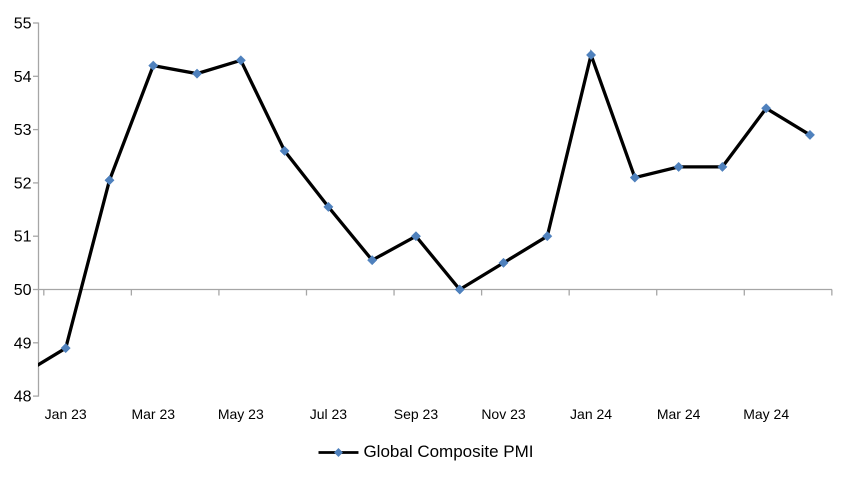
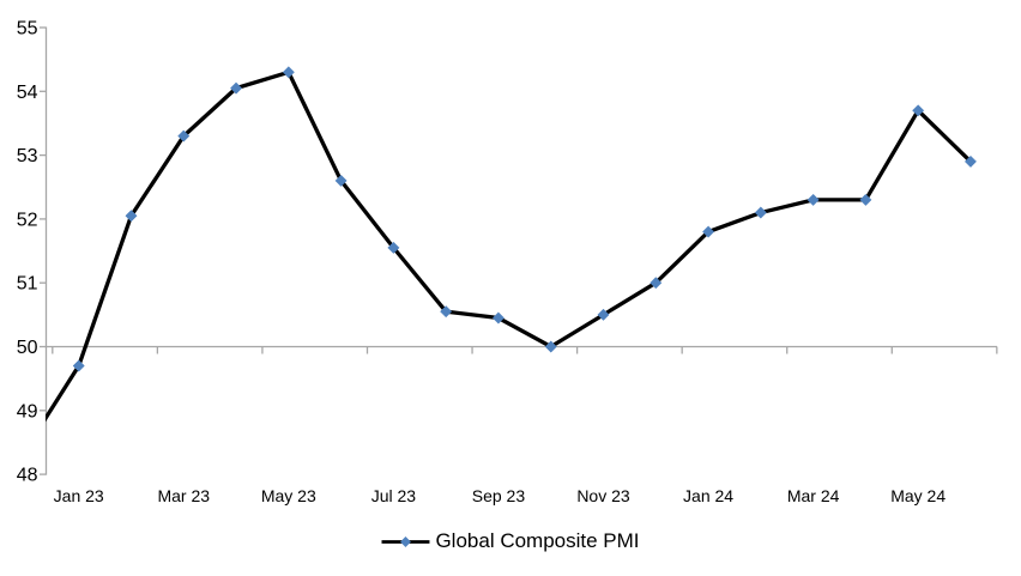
Jan 23: 48.9 -> 49.7
Mar 23: 54.2 -> 53.3
Sep 23: 51.0 -> 50.5
Jan 24: 54.4 -> 51.8
May 24: 53.4 -> 53.7
